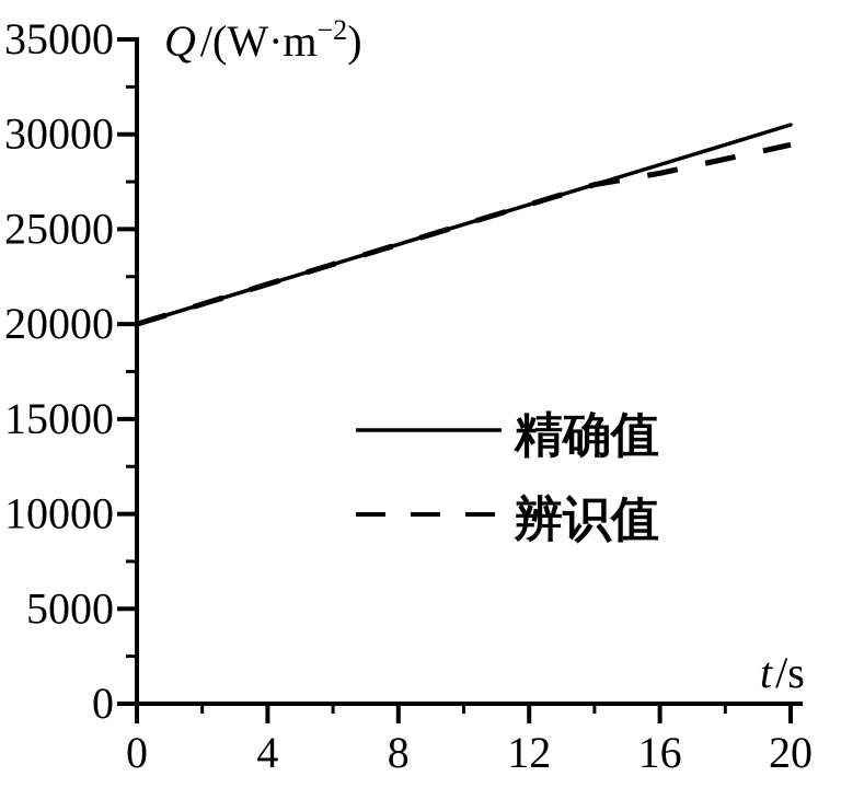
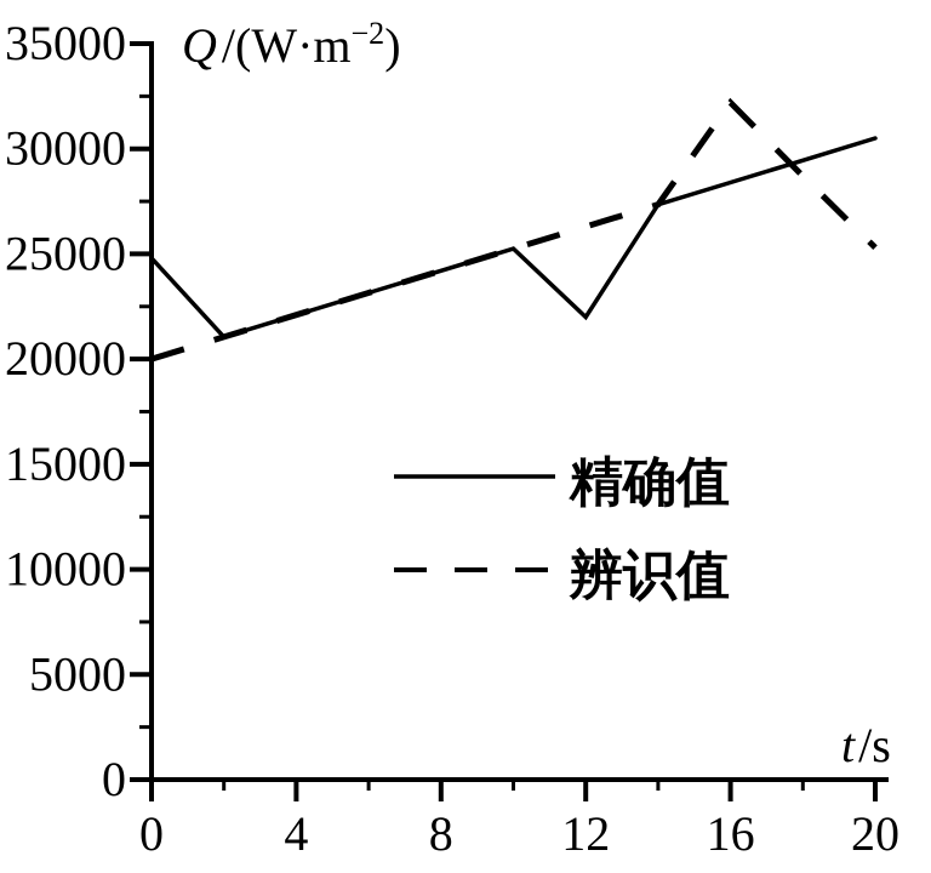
精确值/0: 20000 -> 24800
精确值/12: 26300 -> 22000
辨识值/16: 28000 -> 32200
辨识值/20: 29400 -> 25300
